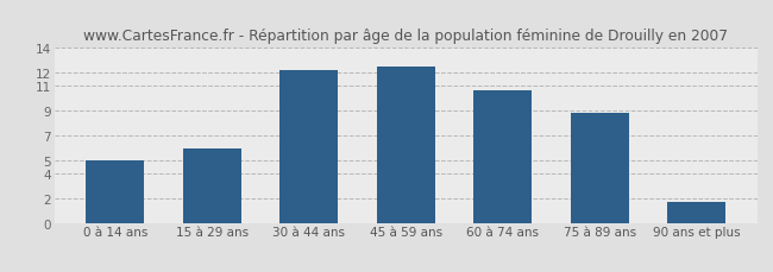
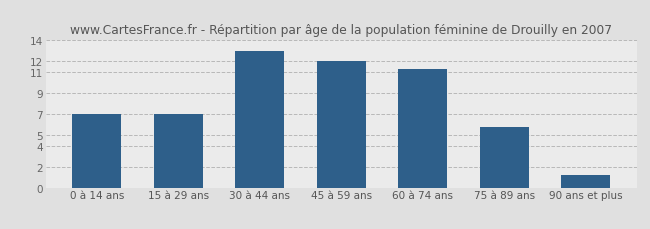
0 à 14 ans: 5.0 -> 7.0
15 à 29 ans: 6.0 -> 7.0
30 à 44 ans: 12.2 -> 13.0
45 à 59 ans: 12.5 -> 12.0
60 à 74 ans: 10.6 -> 11.3
75 à 89 ans: 8.8 -> 5.8
90 ans et plus: 1.7 -> 1.2
